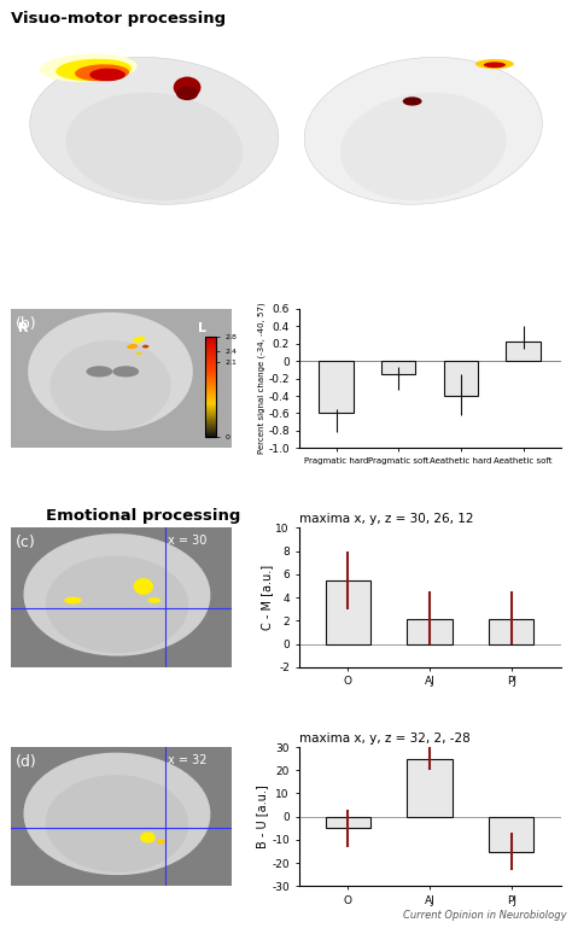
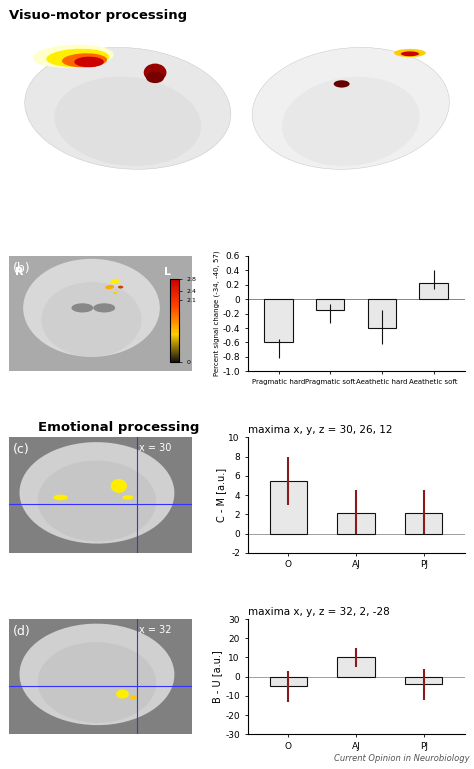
maxima x, y, z = 32, 2, -28/AJ: 25 -> 10
maxima x, y, z = 32, 2, -28/PJ: -15 -> -4
